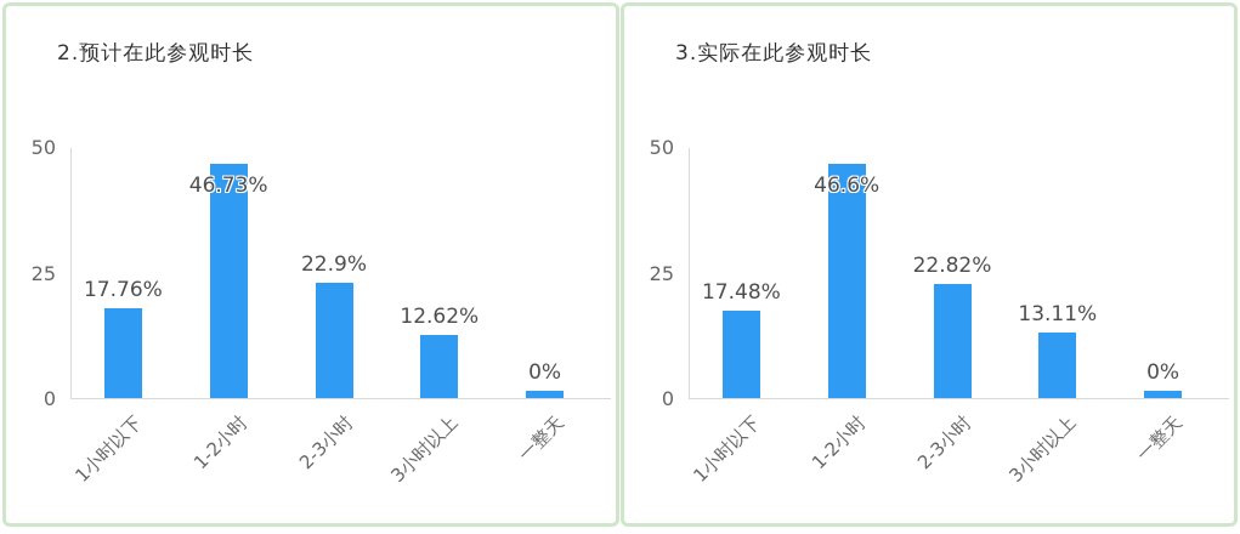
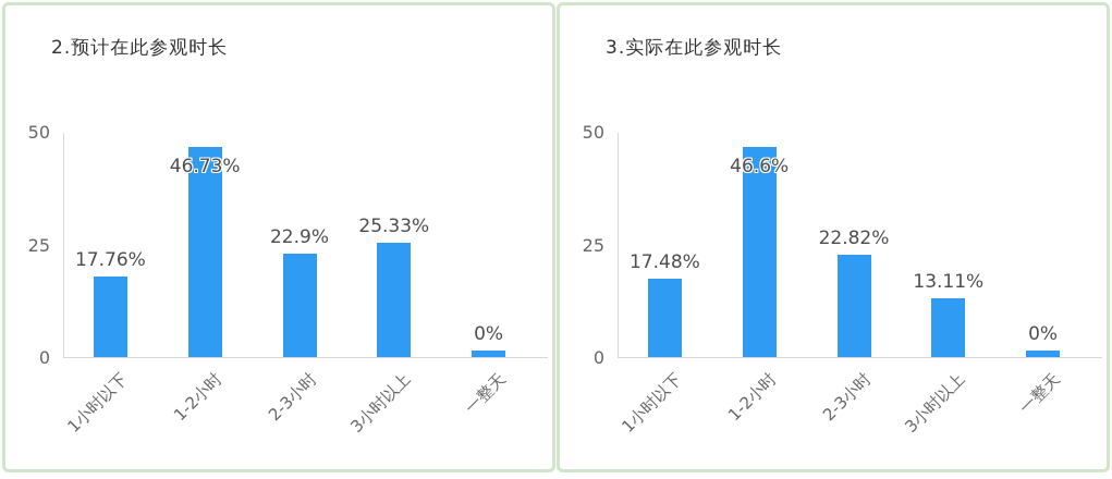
2.预计在此参观时长/3小时以上: 12.62% -> 25.33%
